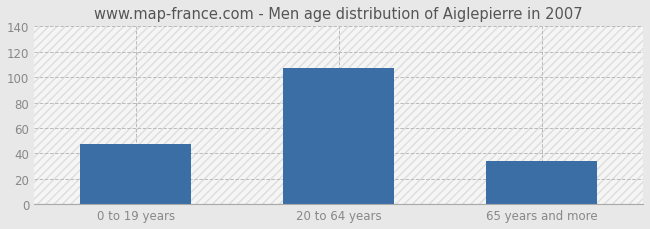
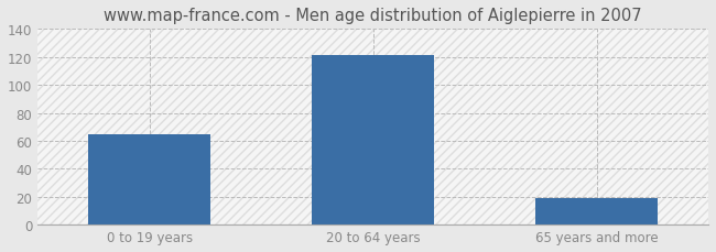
0 to 19 years: 47 -> 65
20 to 64 years: 107 -> 121
65 years and more: 34 -> 19
